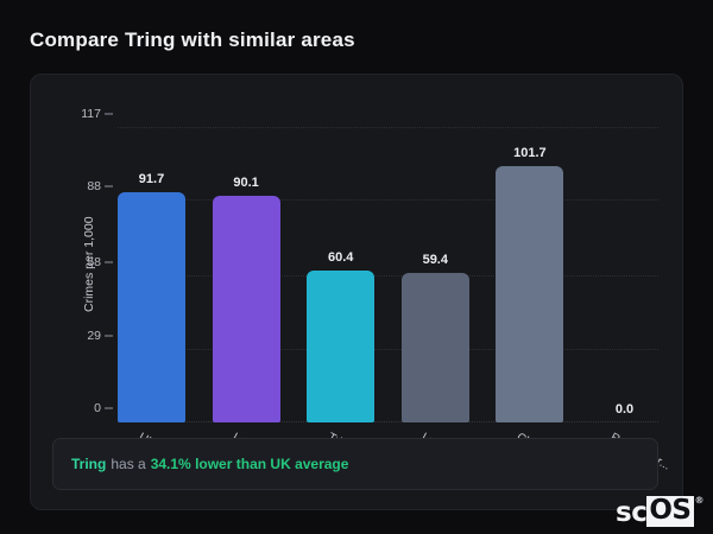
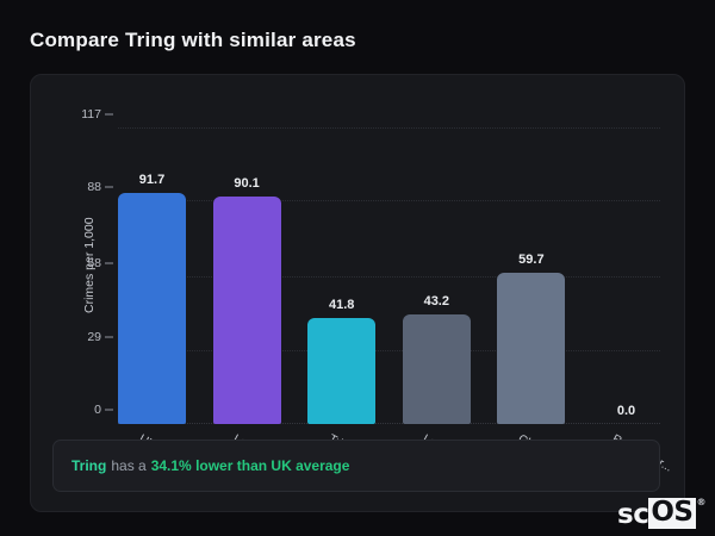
Tring: 60.4 -> 41.8
Leicester ...: 59.4 -> 43.2
Cleveleys: 101.7 -> 59.7
